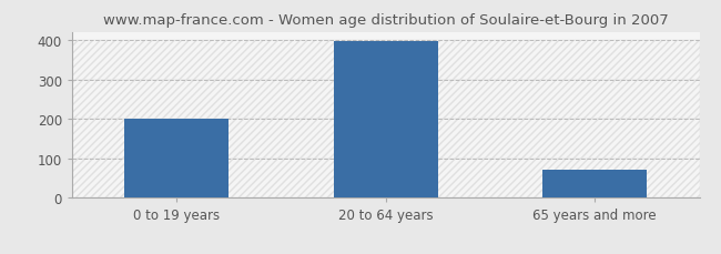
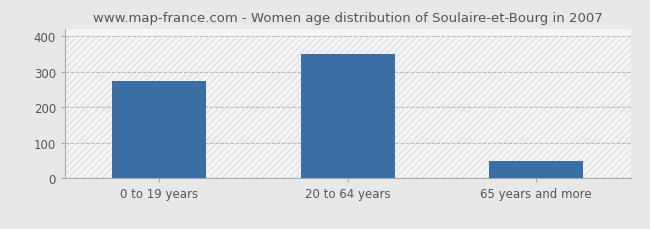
0 to 19 years: 200 -> 275
20 to 64 years: 397 -> 350
65 years and more: 70 -> 50
